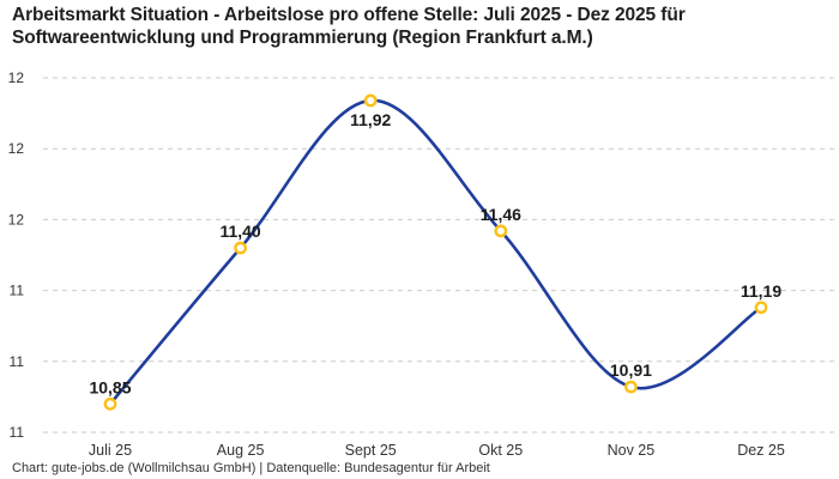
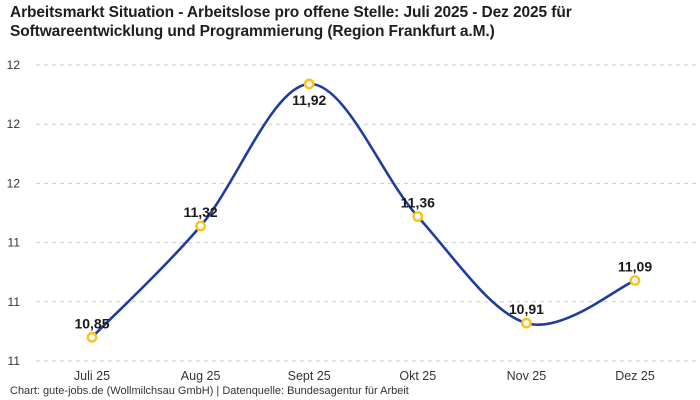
Aug 25: 11,40 -> 11,32
Okt 25: 11,46 -> 11,36
Dez 25: 11,19 -> 11,09
